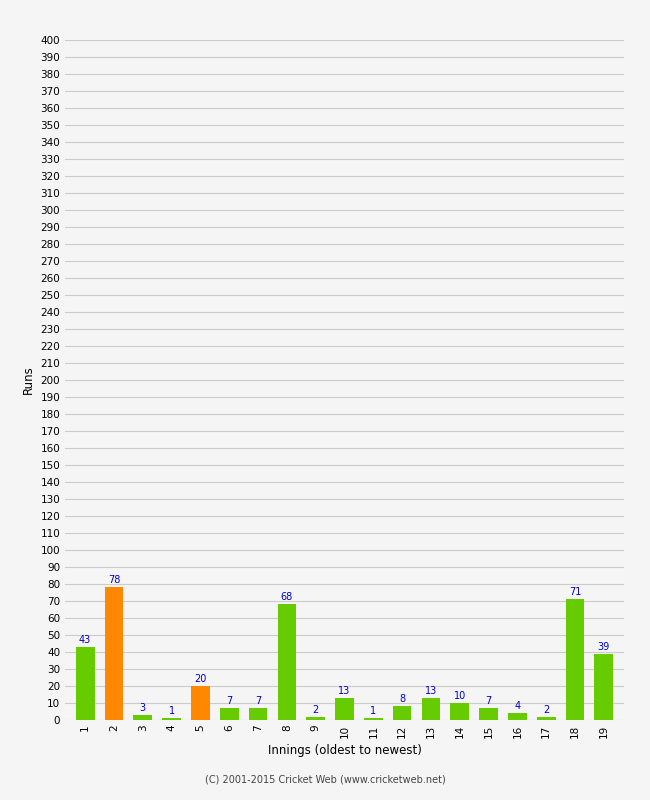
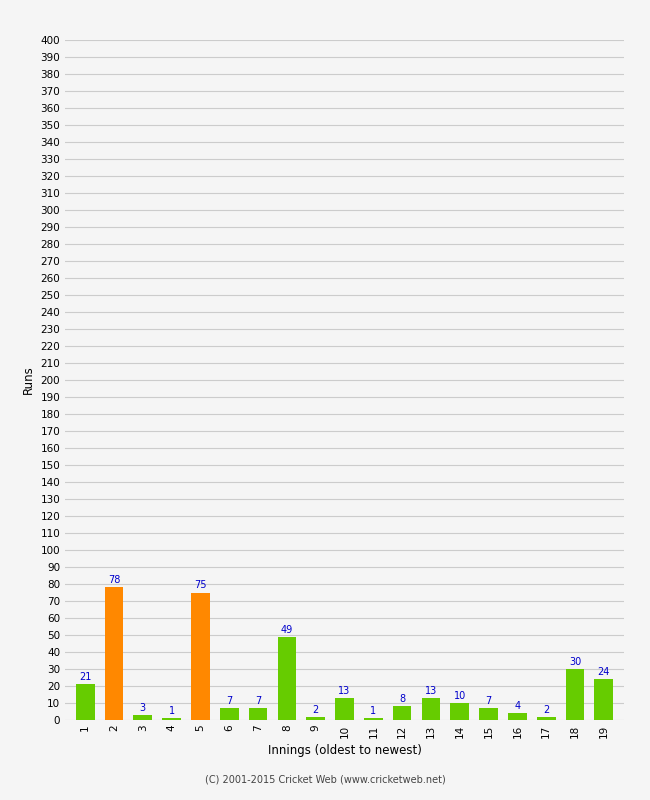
1: 43 -> 21
5: 20 -> 75
8: 68 -> 49
18: 71 -> 30
19: 39 -> 24
